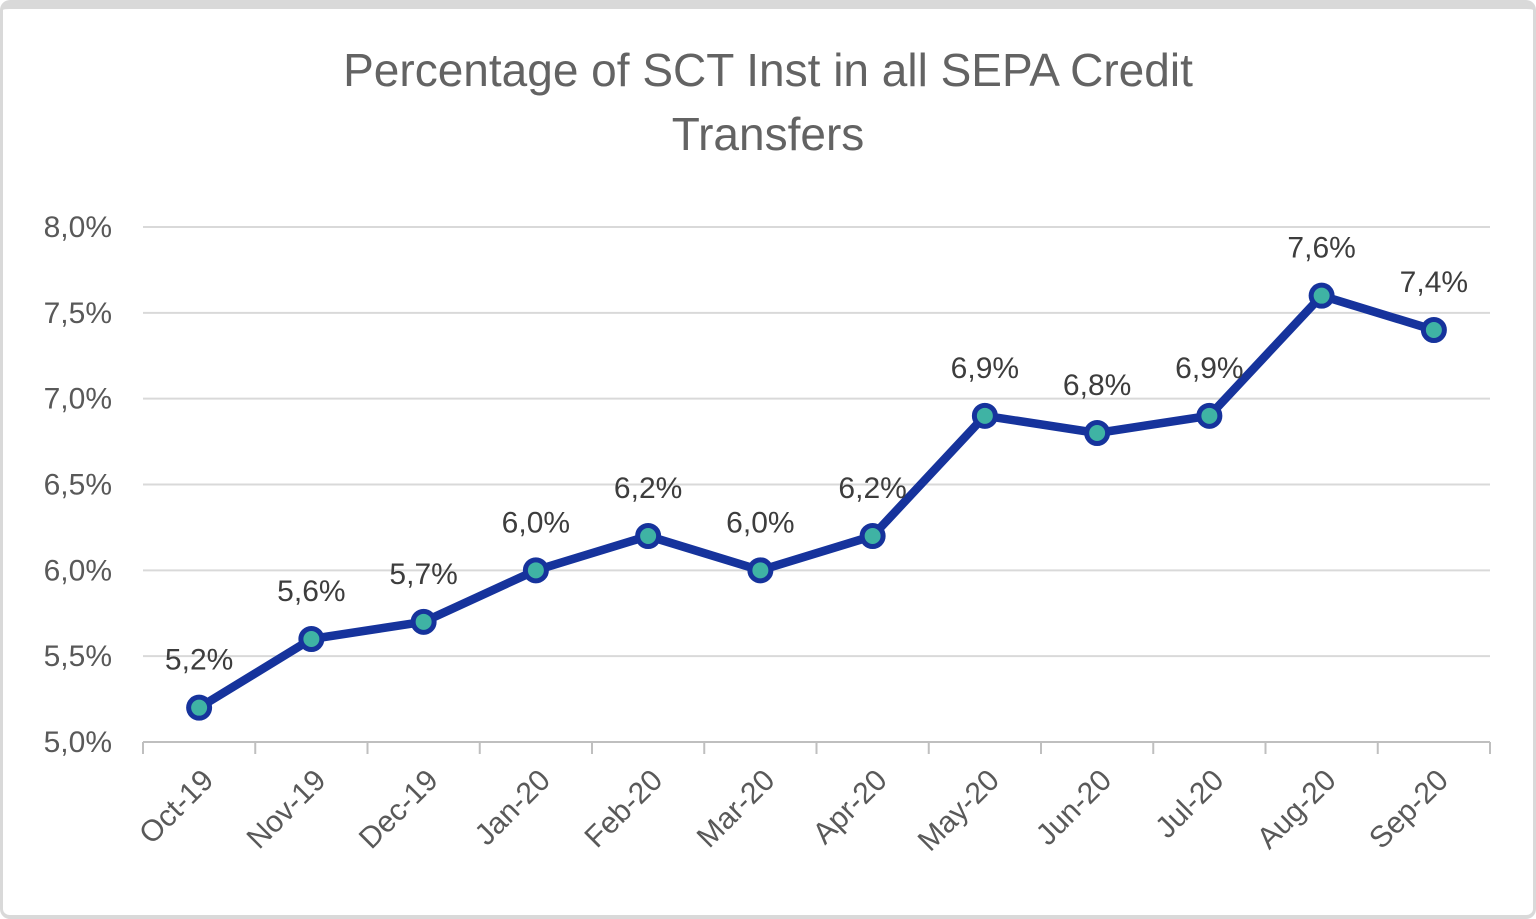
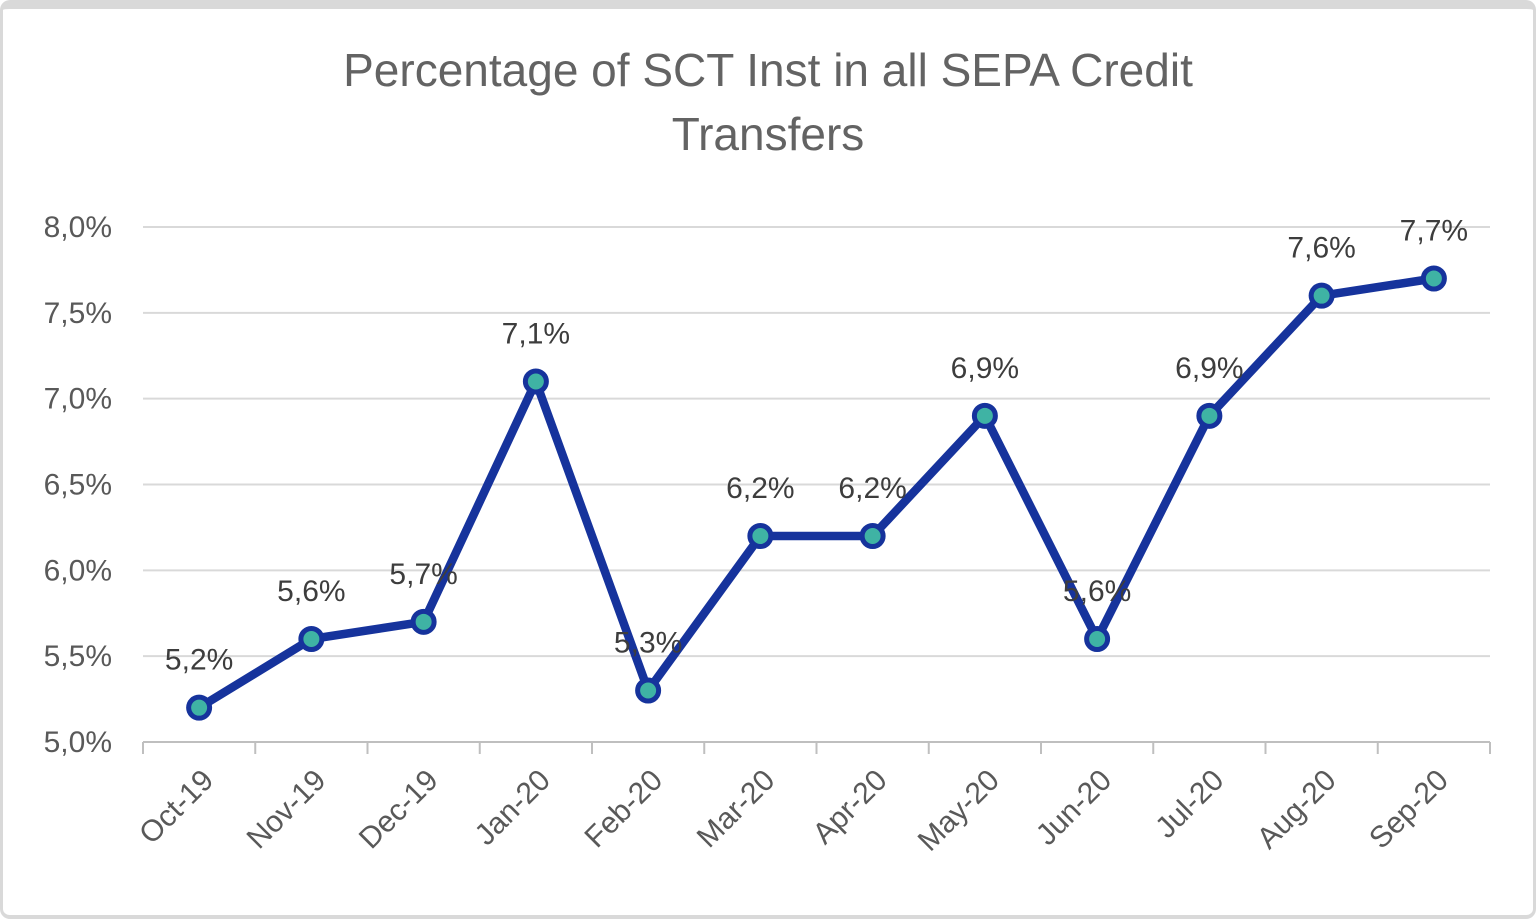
Jan-20: 6,0% -> 7,1%
Feb-20: 6,2% -> 5,3%
Mar-20: 6,0% -> 6,2%
Jun-20: 6,8% -> 5,6%
Sep-20: 7,4% -> 7,7%
